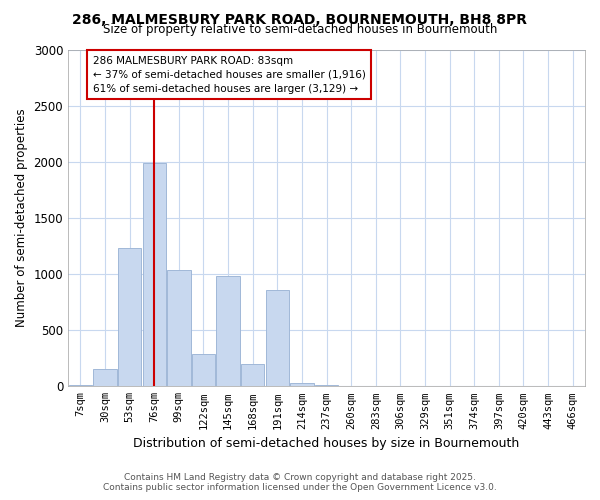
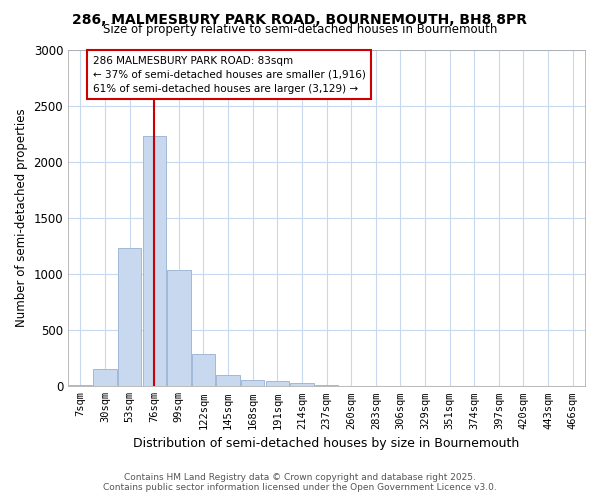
76sqm: 1990 -> 2230
145sqm: 980 -> 100
168sqm: 200 -> 60
191sqm: 860 -> 40
